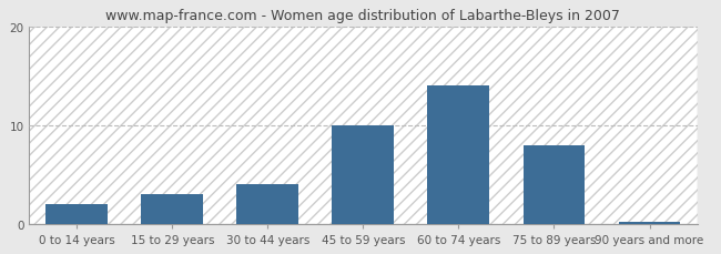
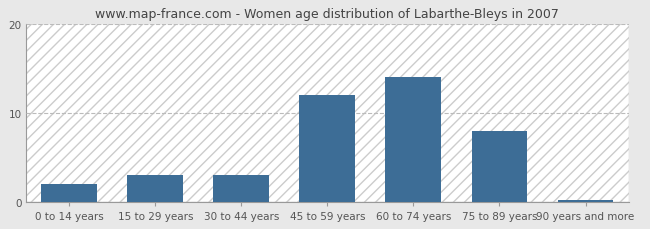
30 to 44 years: 4.0 -> 3.0
45 to 59 years: 10.0 -> 12.0
